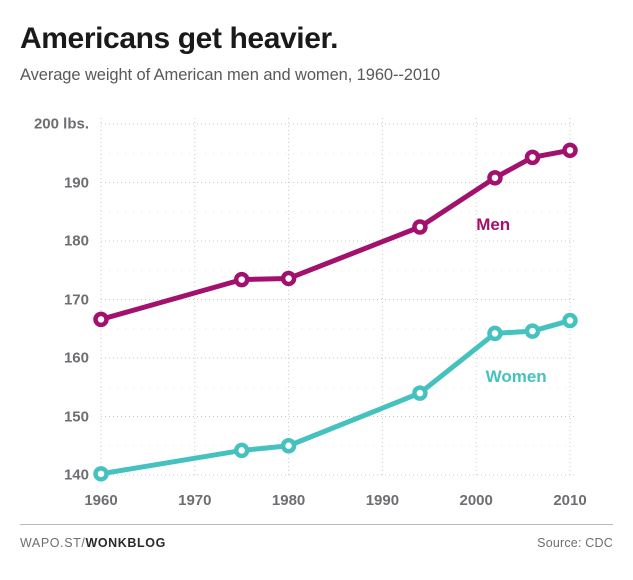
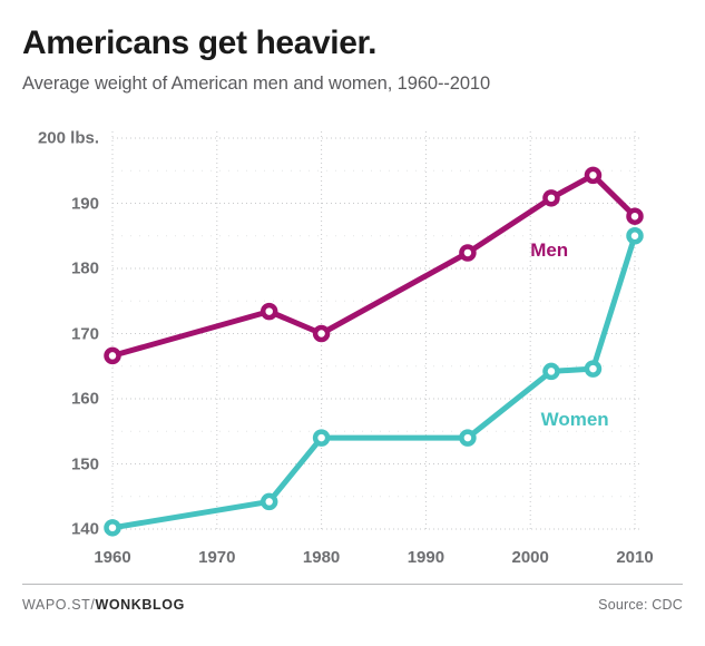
Men/1980: 174 -> 170
Women/1980: 145 -> 154
Men/2010: 196 -> 188
Women/2010: 166 -> 185
